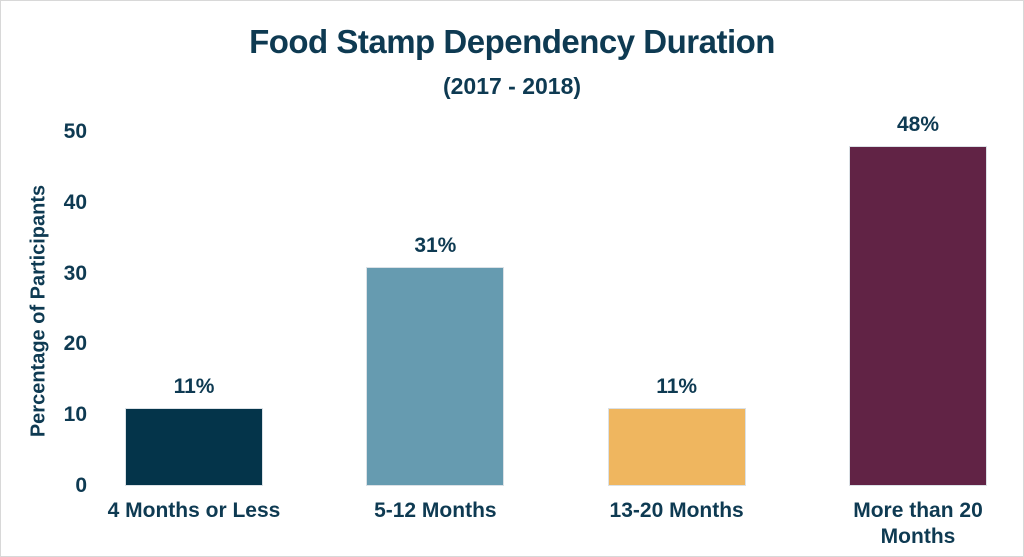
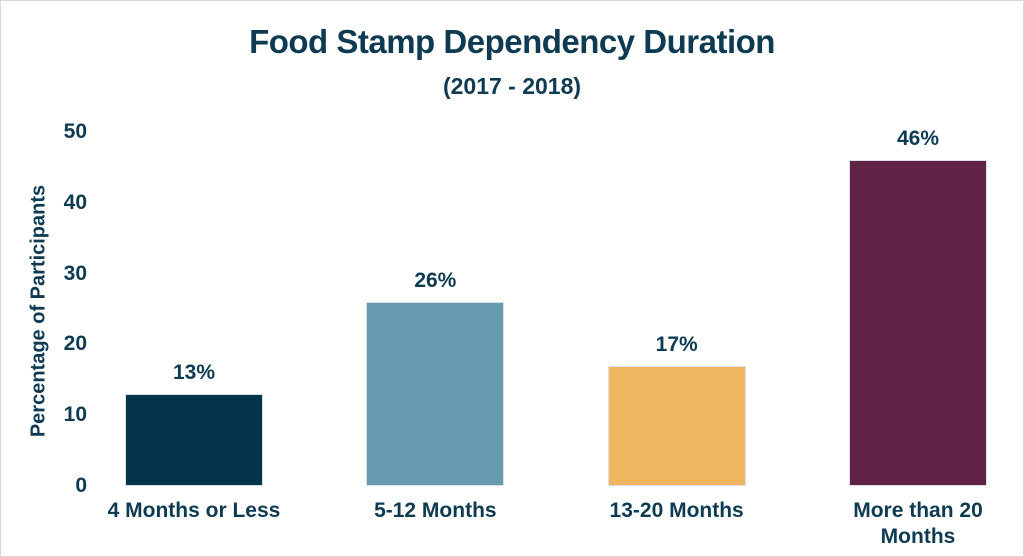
4 Months or Less: 11% -> 13%
5-12 Months: 31% -> 26%
13-20 Months: 11% -> 17%
More than 20 Months: 48% -> 46%
